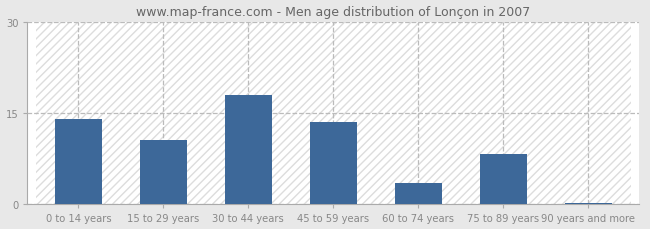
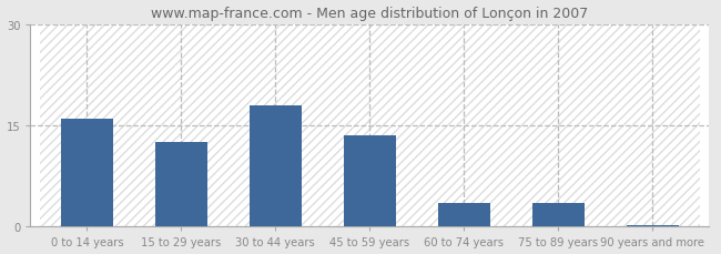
0 to 14 years: 14.0 -> 16.0
15 to 29 years: 10.6 -> 12.5
75 to 89 years: 8.2 -> 3.5
